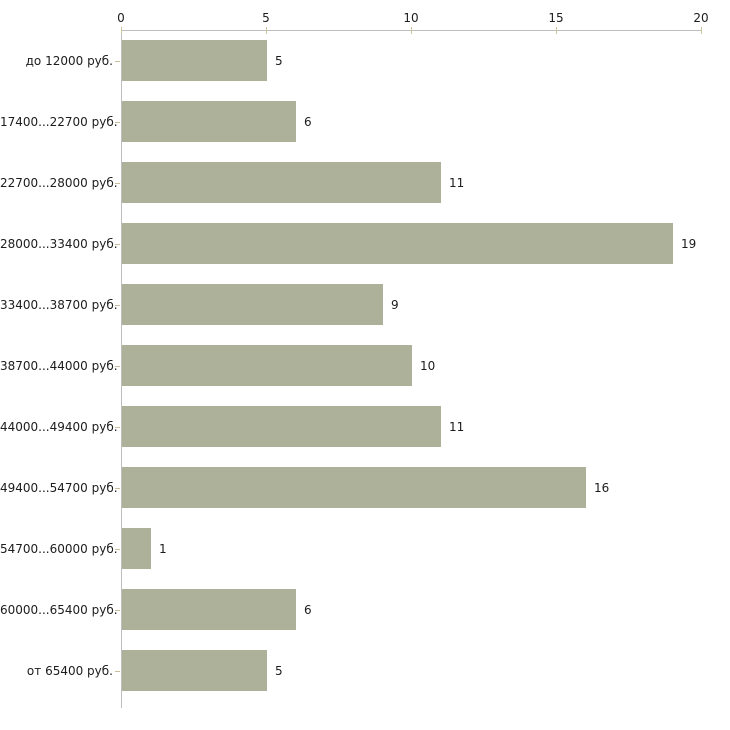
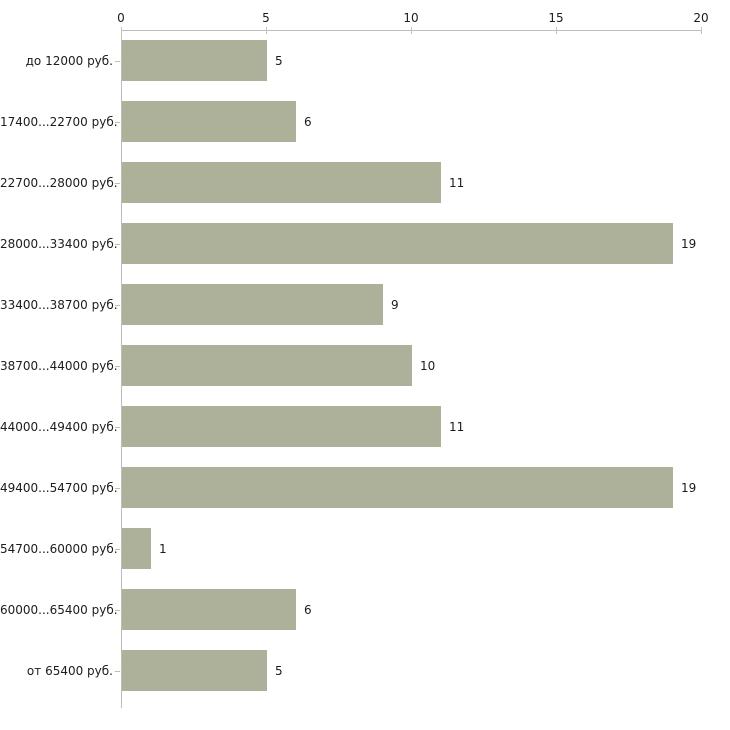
49400...54700 руб.: 16 -> 19
